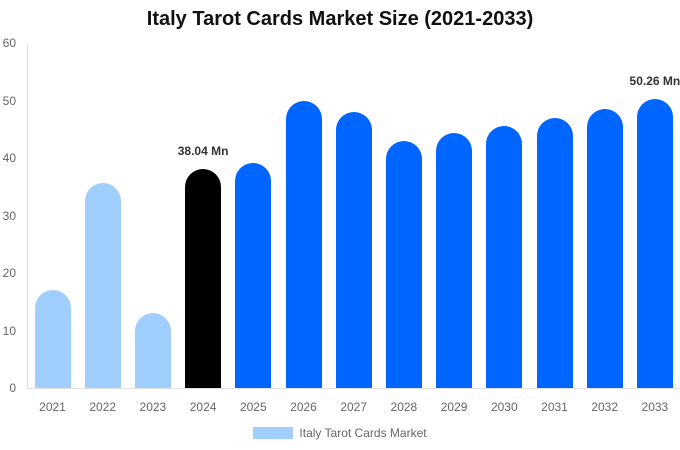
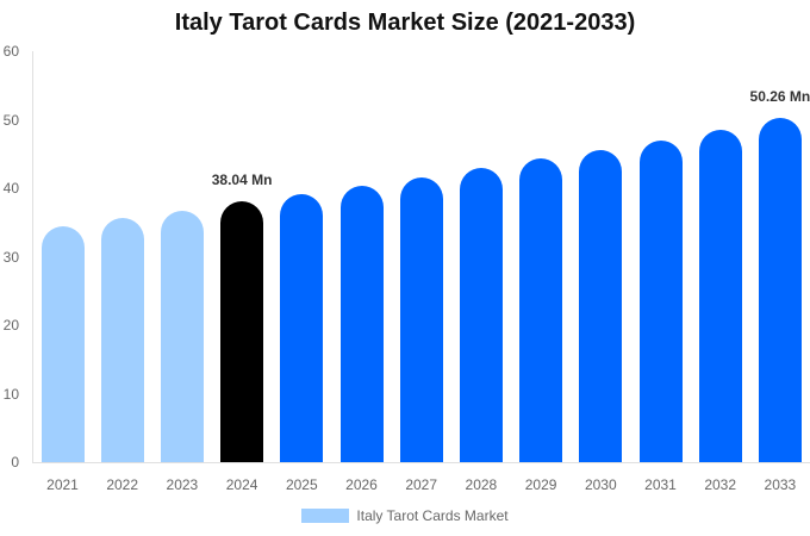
2021: 17 -> 34
2023: 13 -> 37
2026: 50 -> 40
2027: 48 -> 42
